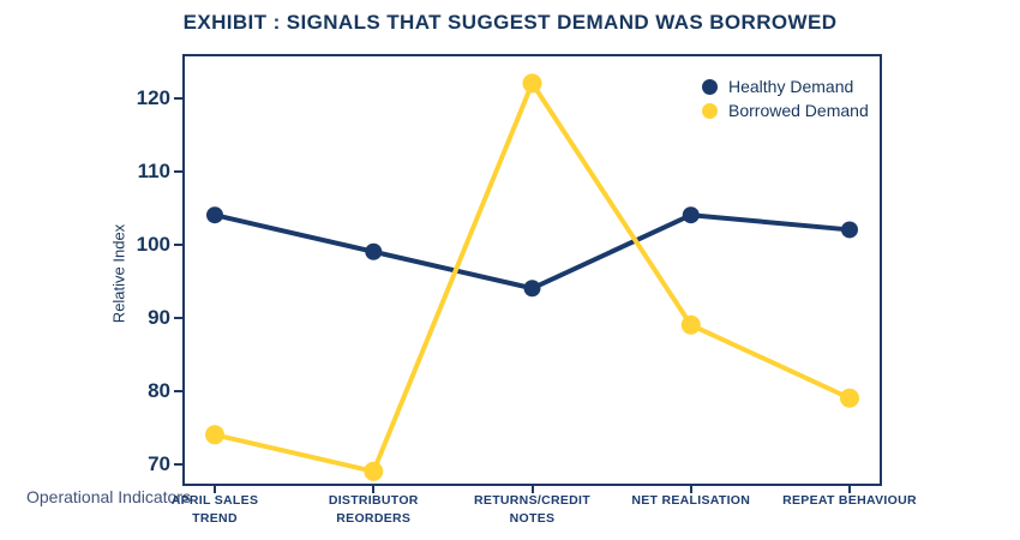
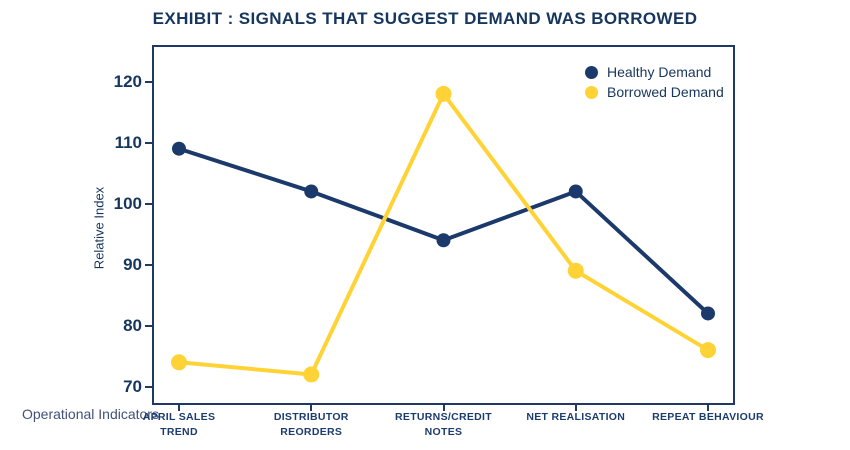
Healthy Demand/APRIL SALES TREND: 104 -> 109
Healthy Demand/DISTRIBUTOR REORDERS: 99 -> 102
Borrowed Demand/DISTRIBUTOR REORDERS: 69 -> 72
Borrowed Demand/RETURNS/CREDIT NOTES: 122 -> 118
Healthy Demand/NET REALISATION: 104 -> 102
Healthy Demand/REPEAT BEHAVIOUR: 102 -> 82
Borrowed Demand/REPEAT BEHAVIOUR: 79 -> 76
